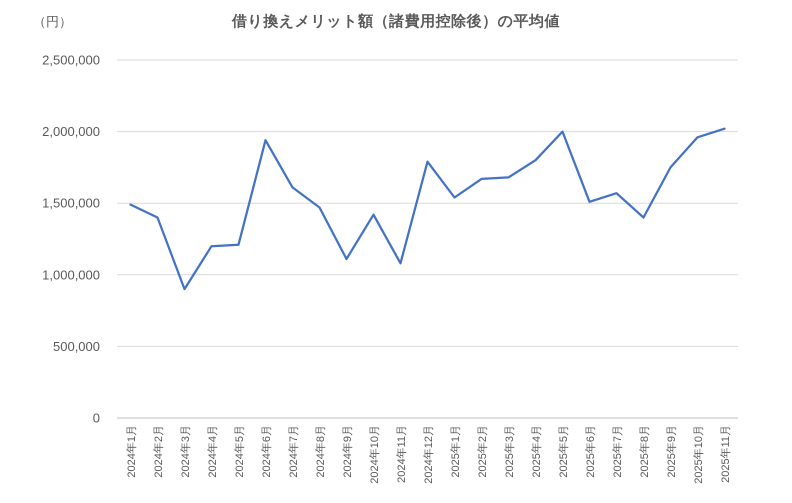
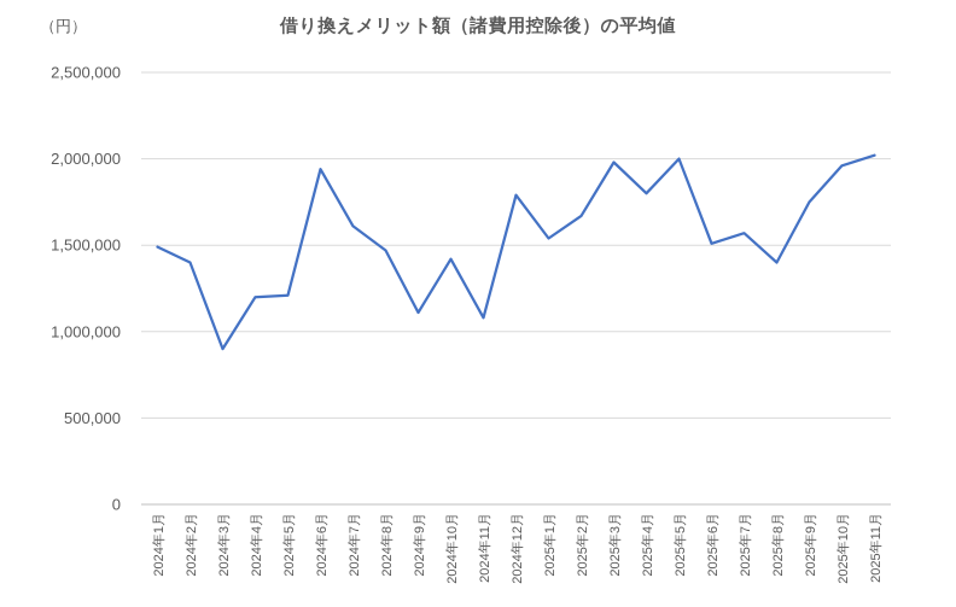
2025年3月: 1680000 -> 1980000
